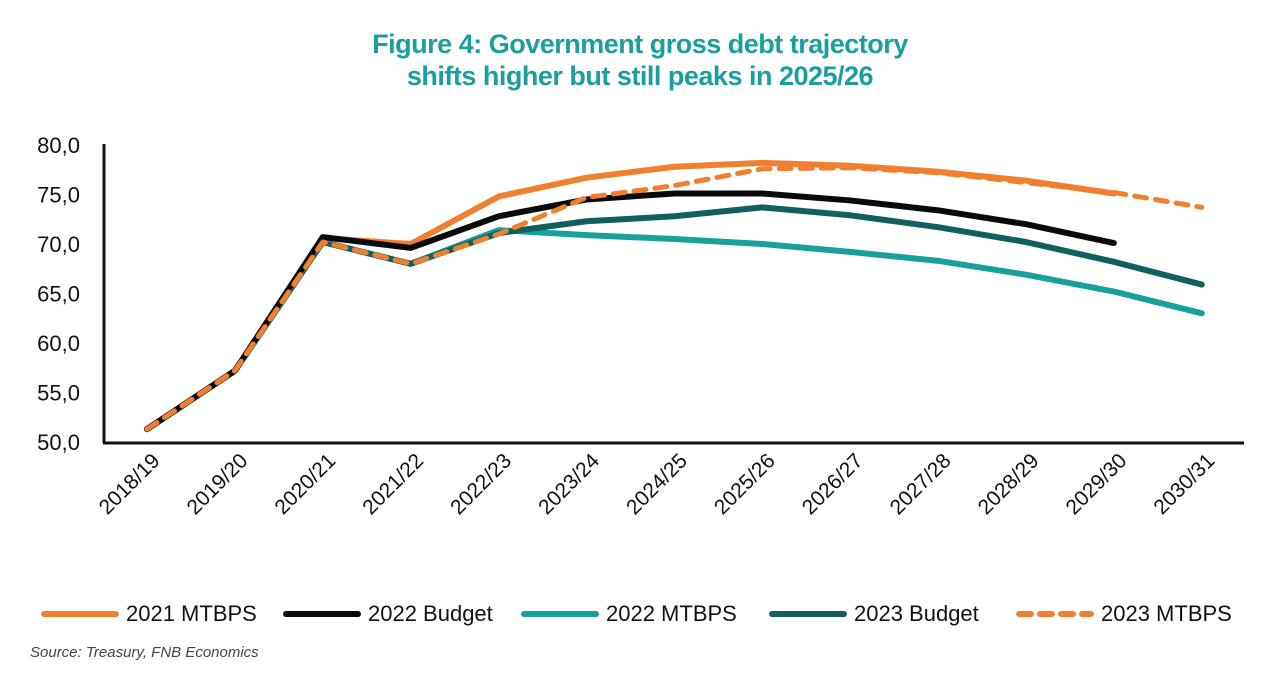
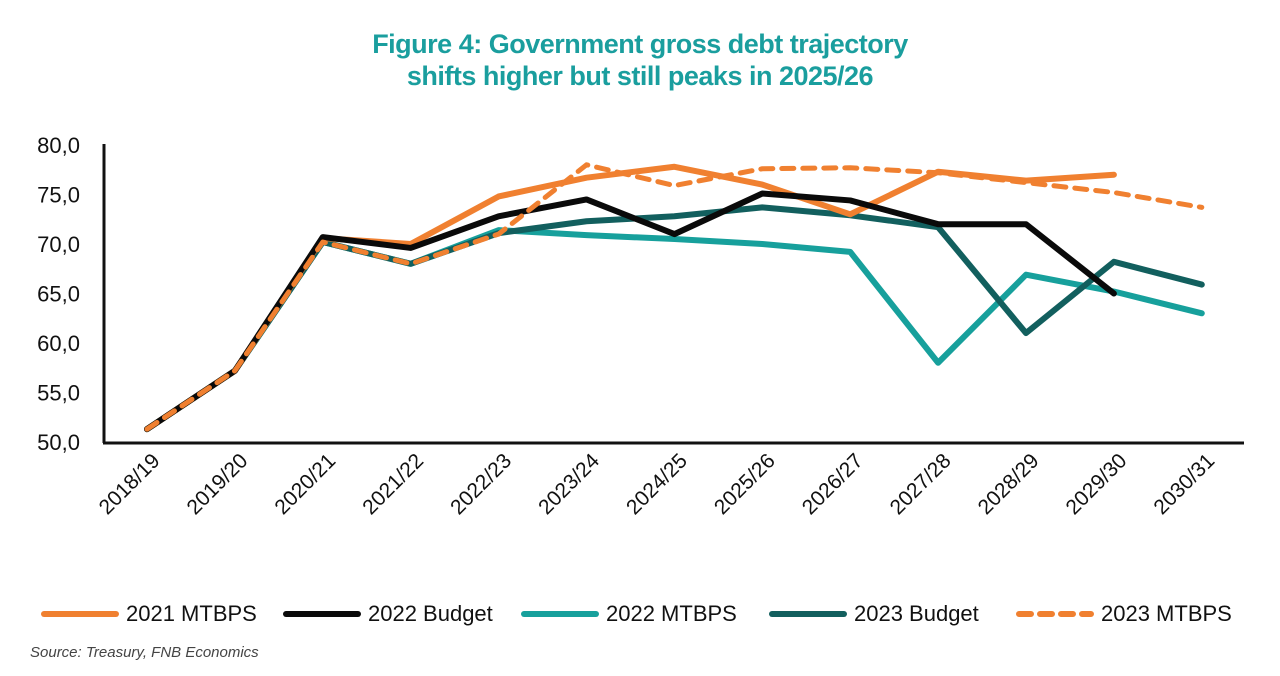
2023 MTBPS/2023/24: 75 -> 78
2022 Budget/2024/25: 75 -> 71
2021 MTBPS/2025/26: 78 -> 76
2021 MTBPS/2026/27: 78 -> 73
2022 Budget/2027/28: 73 -> 72
2022 MTBPS/2027/28: 68 -> 58
2023 Budget/2028/29: 70 -> 61
2021 MTBPS/2029/30: 75 -> 77
2022 Budget/2029/30: 70 -> 65
